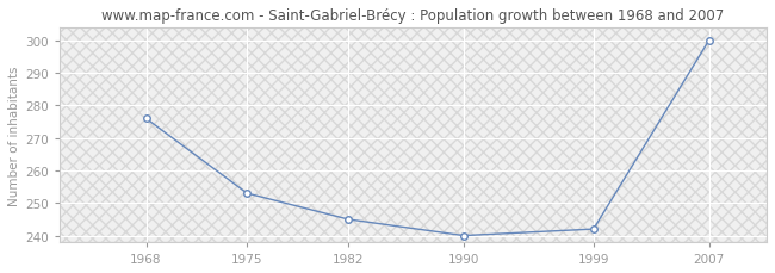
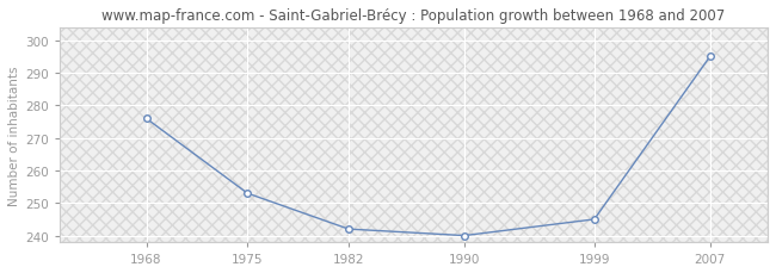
1982: 245 -> 242
1999: 242 -> 245
2007: 300 -> 295
